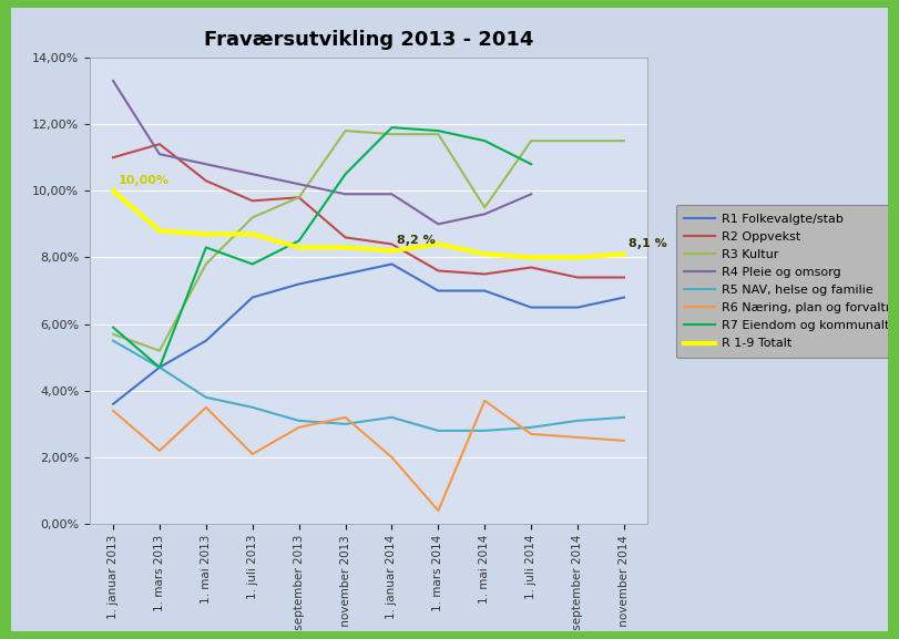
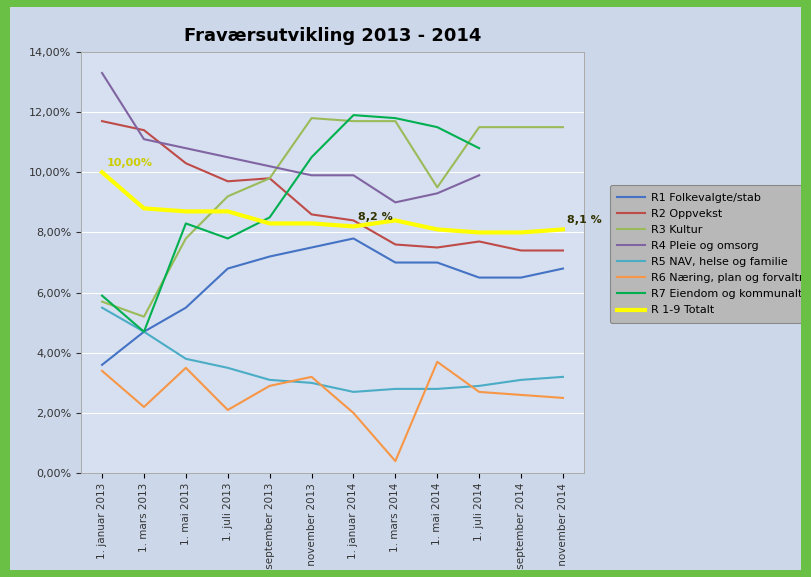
R2 Oppvekst/1. januar 2013: 11,0% -> 11,7%
R5 NAV, helse og familie/1. januar 2014: 3,2% -> 2,7%
